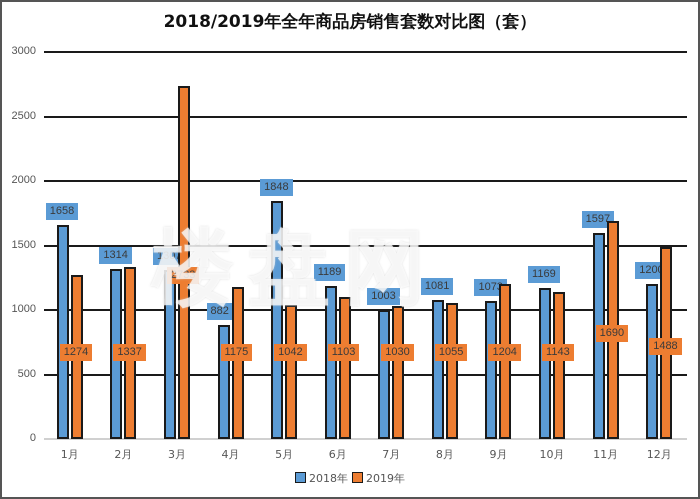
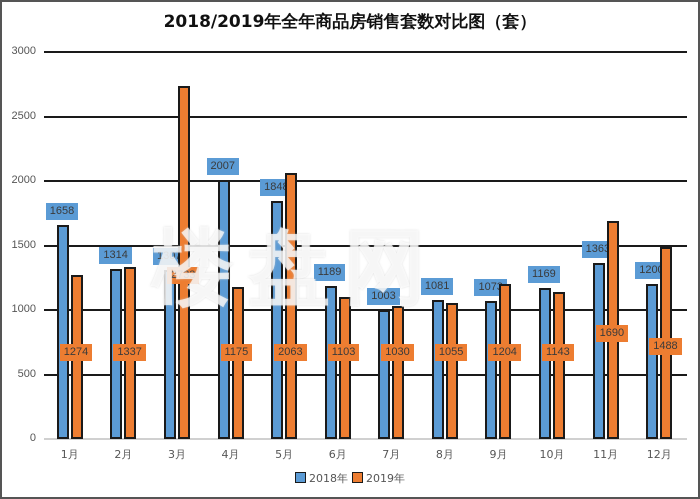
2018年/4月: 882 -> 2007
2019年/5月: 1042 -> 2063
2018年/11月: 1597 -> 1363
